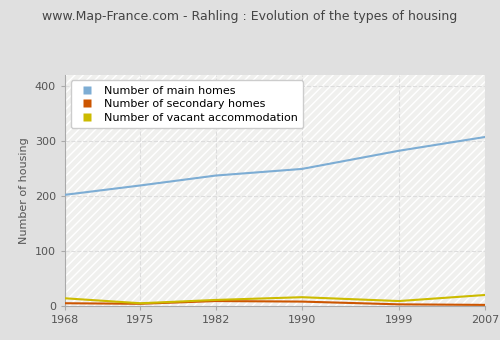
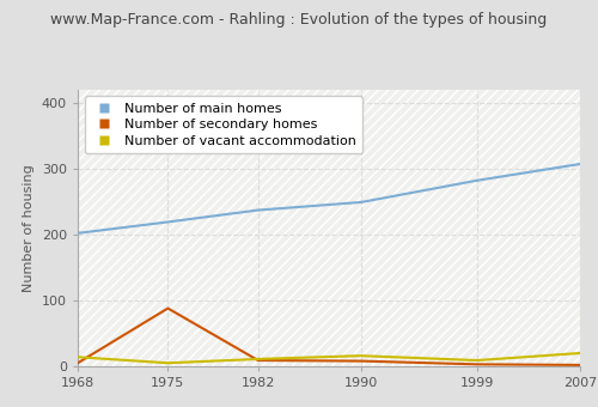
Number of secondary homes/1975: 4 -> 88
